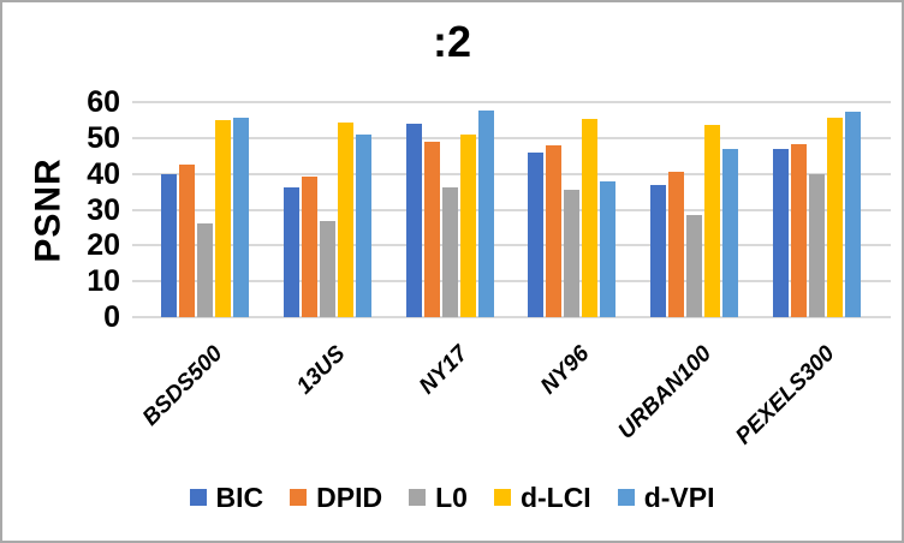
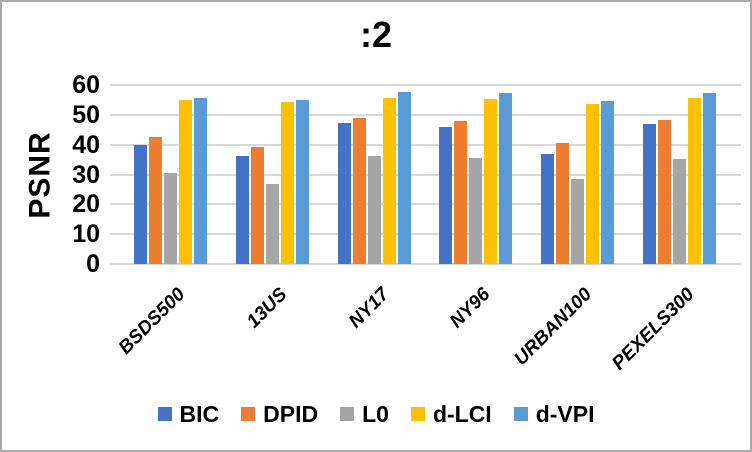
L0/BSDS500: 26 -> 30
d-VPI/13US: 51 -> 55
BIC/NY17: 54 -> 47
d-LCI/NY17: 51 -> 56
d-VPI/NY96: 38 -> 57
d-VPI/URBAN100: 47 -> 55
L0/PEXELS300: 40 -> 35
